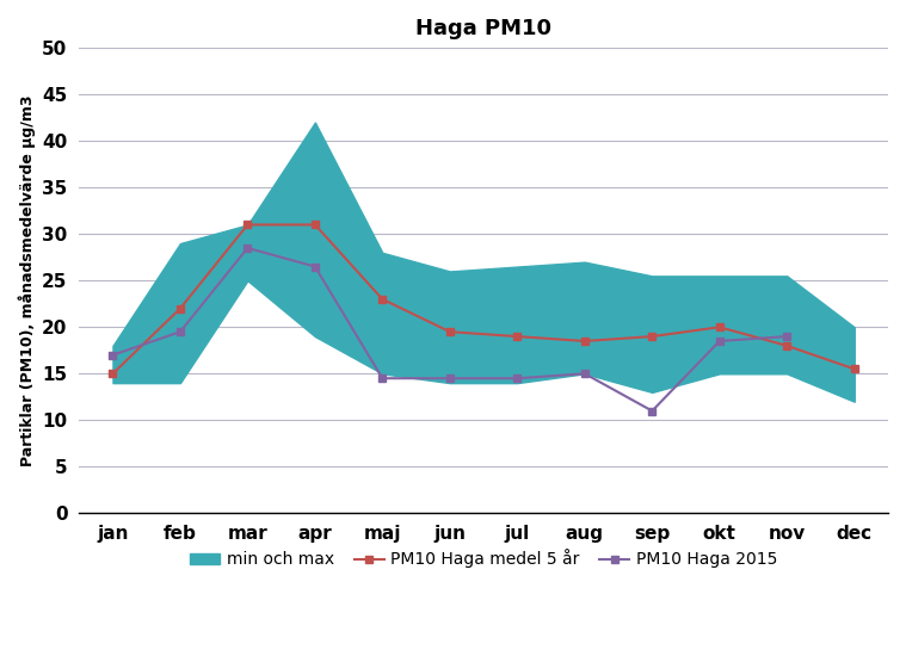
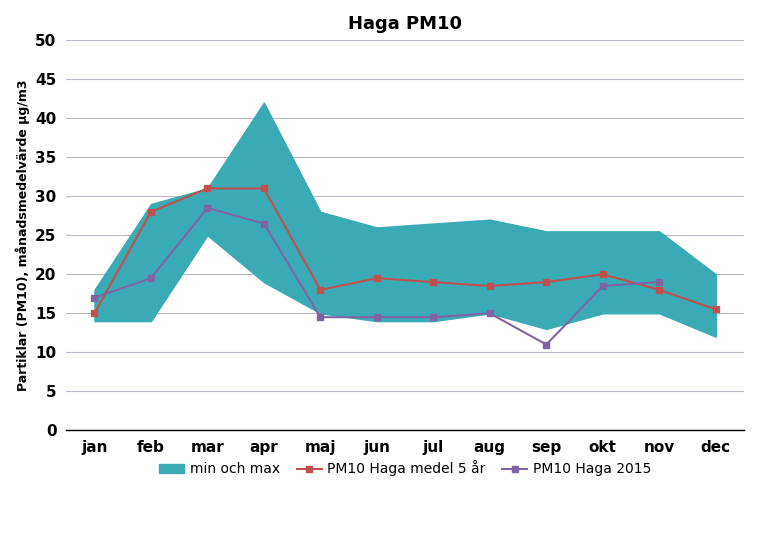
PM10 Haga medel 5 år/feb: 22.0 -> 28.0
PM10 Haga medel 5 år/maj: 23.0 -> 18.0
